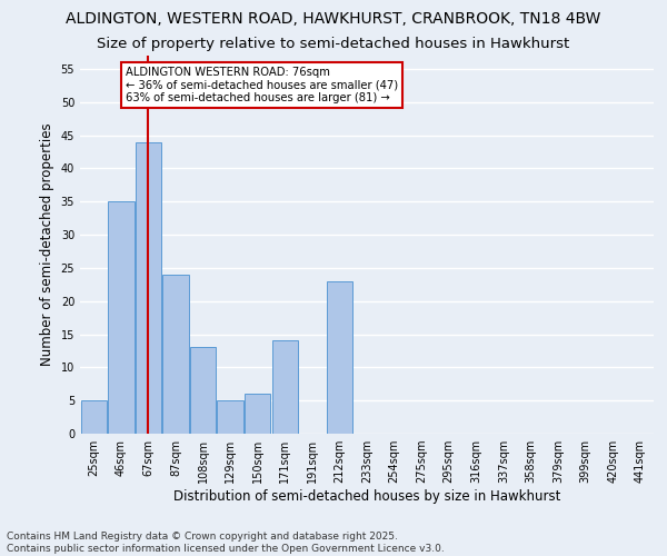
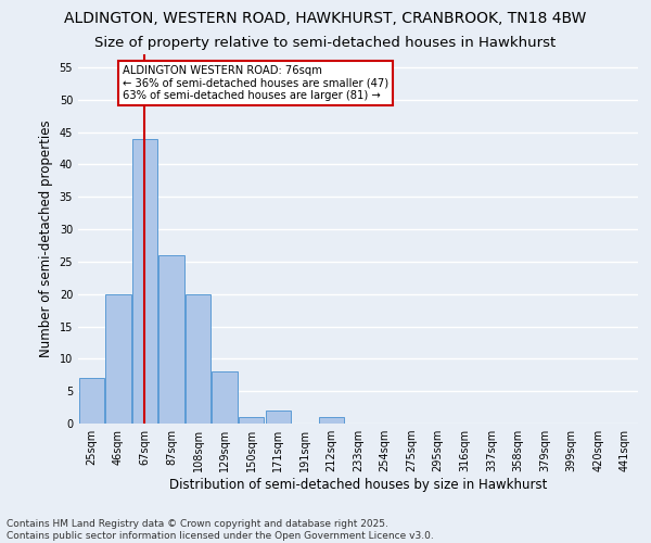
25sqm: 5 -> 7
46sqm: 35 -> 20
87sqm: 24 -> 26
108sqm: 13 -> 20
129sqm: 5 -> 8
150sqm: 6 -> 1
171sqm: 14 -> 2
212sqm: 23 -> 1
